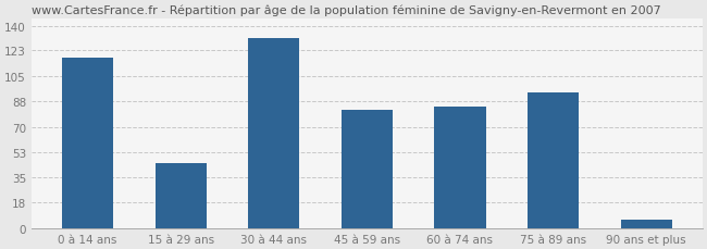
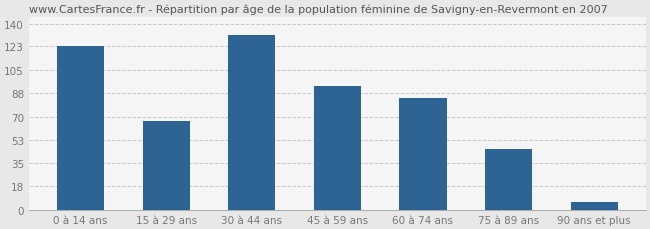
0 à 14 ans: 118 -> 123
15 à 29 ans: 45 -> 67
45 à 59 ans: 82 -> 93
75 à 89 ans: 94 -> 46
